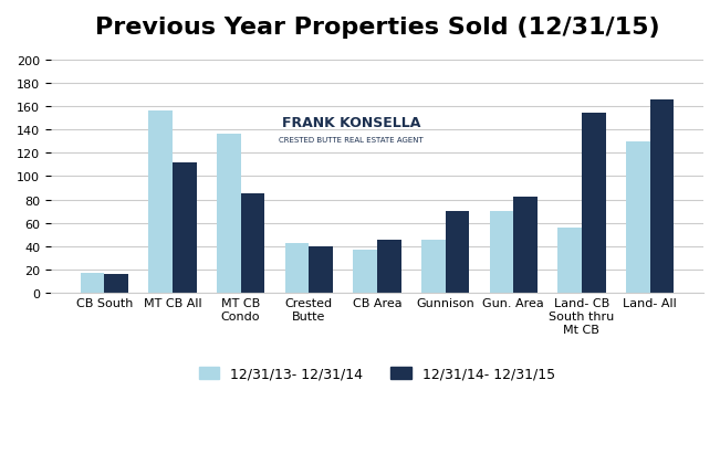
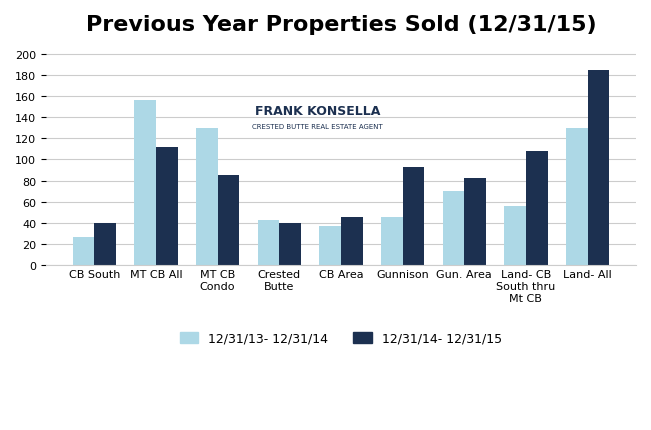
12/31/13- 12/31/14/CB South: 17 -> 26
12/31/14- 12/31/15/CB South: 16 -> 40
12/31/13- 12/31/14/MT CB Condo: 137 -> 130
12/31/14- 12/31/15/Gunnison: 70 -> 93
12/31/14- 12/31/15/Land- CB South thru Mt CB: 155 -> 108
12/31/14- 12/31/15/Land- All: 166 -> 185
